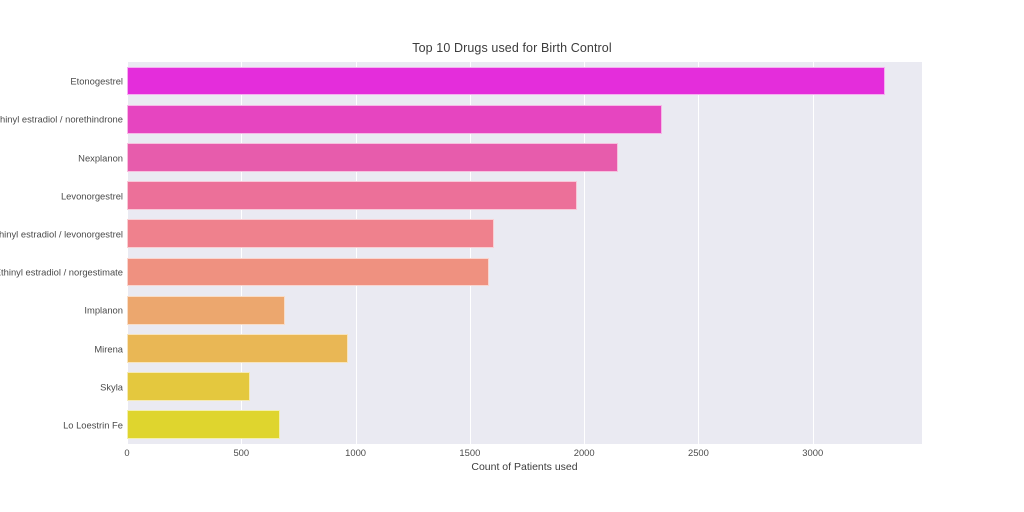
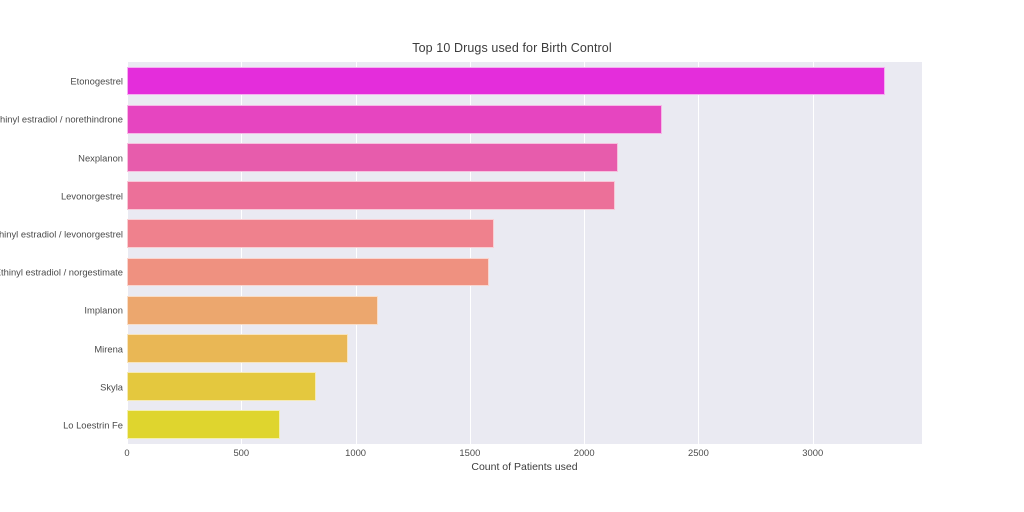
Levonorgestrel: 1970 -> 2130
Implanon: 690 -> 1100
Skyla: 540 -> 830
